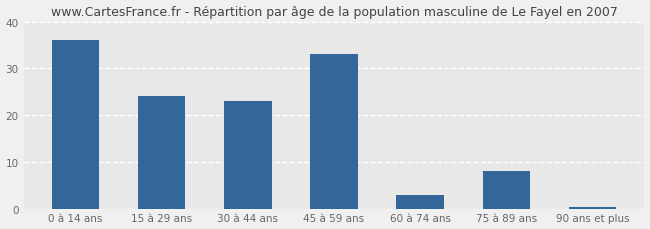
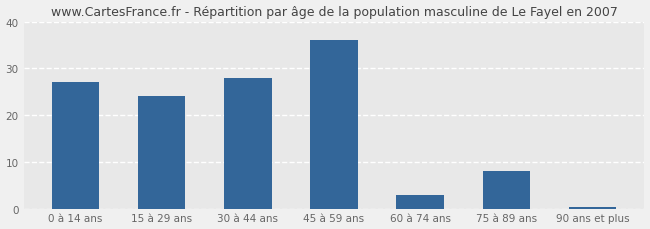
0 à 14 ans: 36.0 -> 27.0
30 à 44 ans: 23.0 -> 28.0
45 à 59 ans: 33.0 -> 36.0
